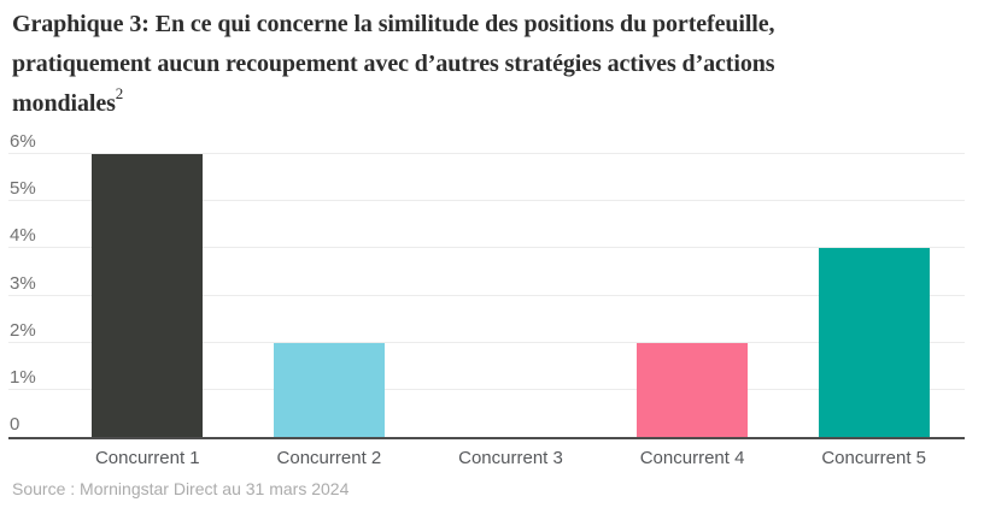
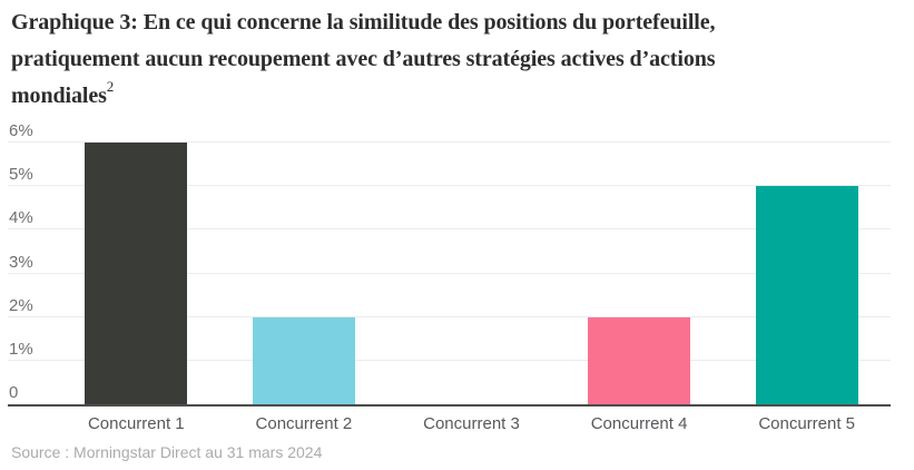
Concurrent 5: 4% -> 5%
